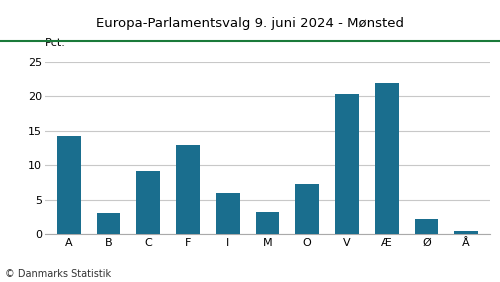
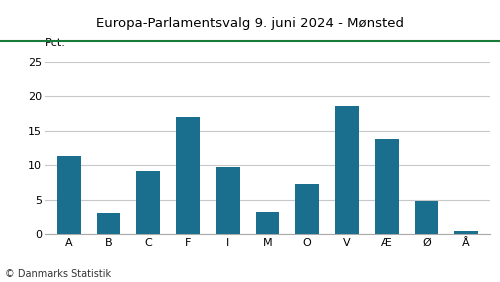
A: 14.3 -> 11.4
F: 13.0 -> 17.0
I: 6.0 -> 9.8
V: 20.4 -> 18.6
Æ: 22.0 -> 13.8
Ø: 2.2 -> 4.8
